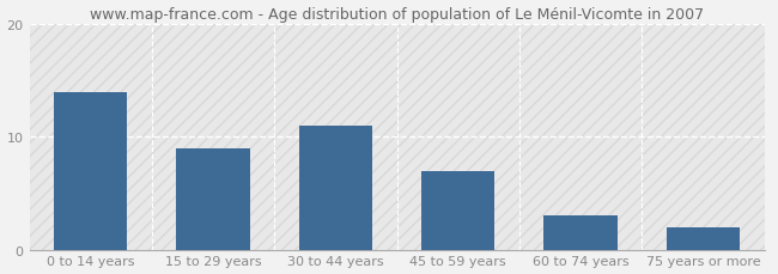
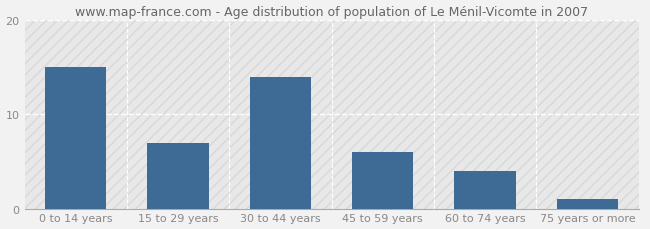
0 to 14 years: 14 -> 15
15 to 29 years: 9 -> 7
30 to 44 years: 11 -> 14
45 to 59 years: 7 -> 6
60 to 74 years: 3 -> 4
75 years or more: 2 -> 1
